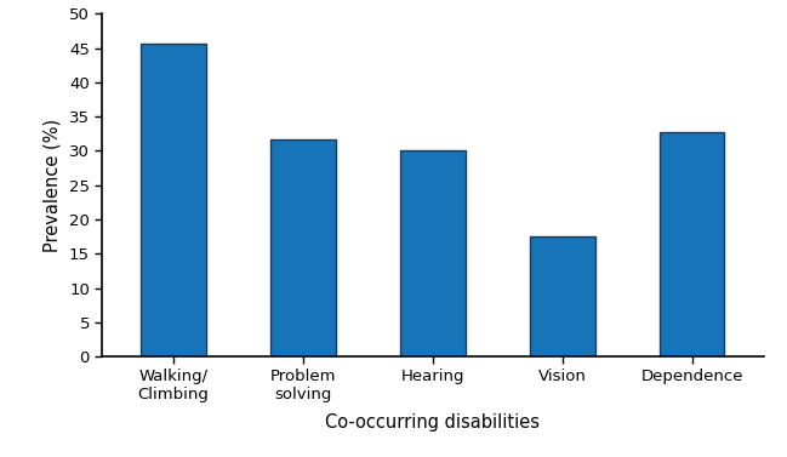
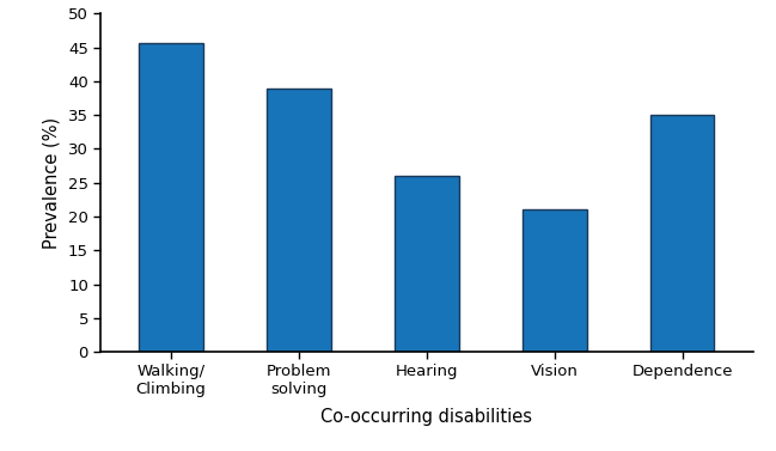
Problem solving: 31.6 -> 39.0
Hearing: 30.0 -> 26.0
Vision: 17.6 -> 21.0
Dependence: 32.8 -> 35.0
